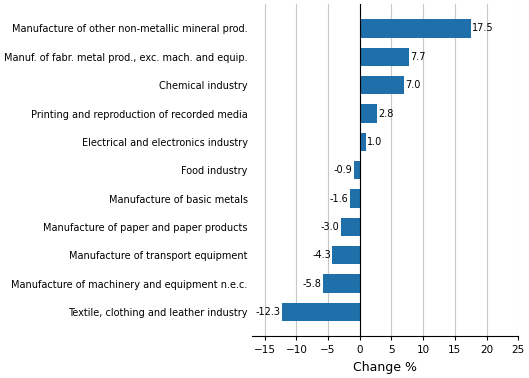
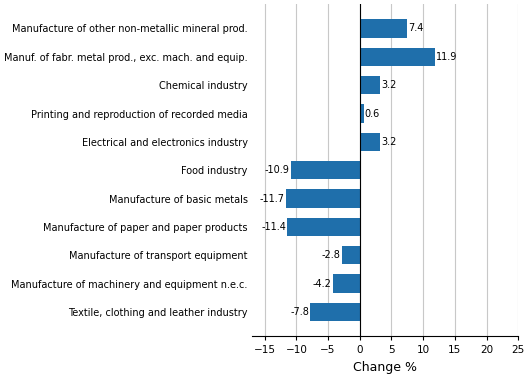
Manufacture of other non-metallic mineral prod.: 17.5 -> 7.4
Manuf. of fabr. metal prod., exc. mach. and equip.: 7.7 -> 11.9
Chemical industry: 7.0 -> 3.2
Printing and reproduction of recorded media: 2.8 -> 0.6
Electrical and electronics industry: 1.0 -> 3.2
Food industry: -0.9 -> -10.9
Manufacture of basic metals: -1.6 -> -11.7
Manufacture of paper and paper products: -3.0 -> -11.4
Manufacture of transport equipment: -4.3 -> -2.8
Manufacture of machinery and equipment n.e.c.: -5.8 -> -4.2
Textile, clothing and leather industry: -12.3 -> -7.8
